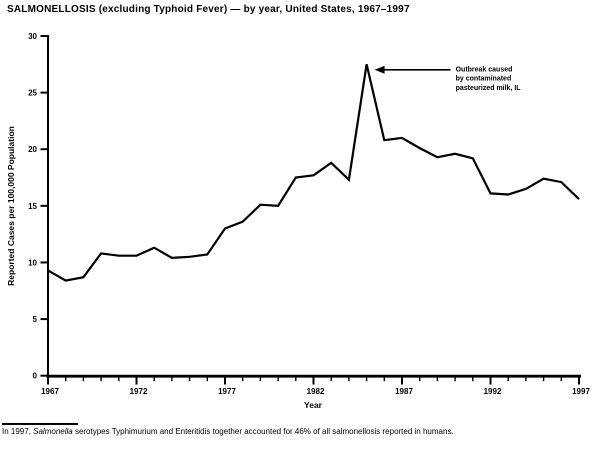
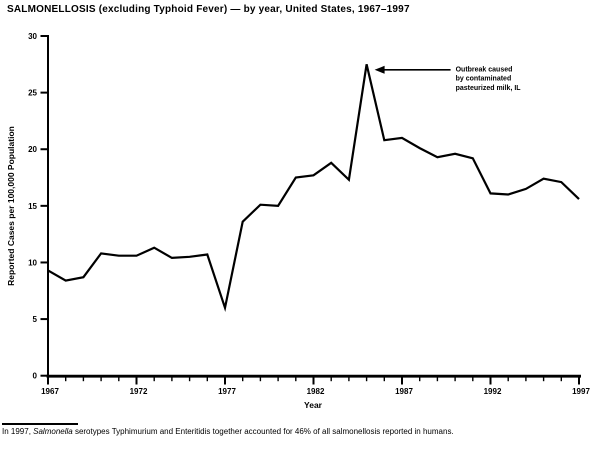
1977: 13.0 -> 6.0
